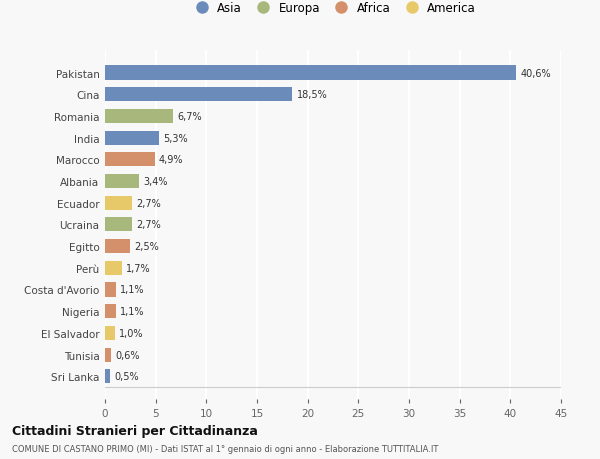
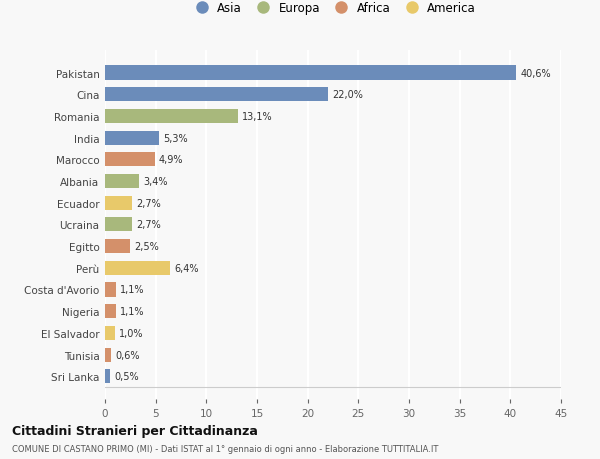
Cina: 18,5% -> 22,0%
Romania: 6,7% -> 13,1%
Perù: 1,7% -> 6,4%
